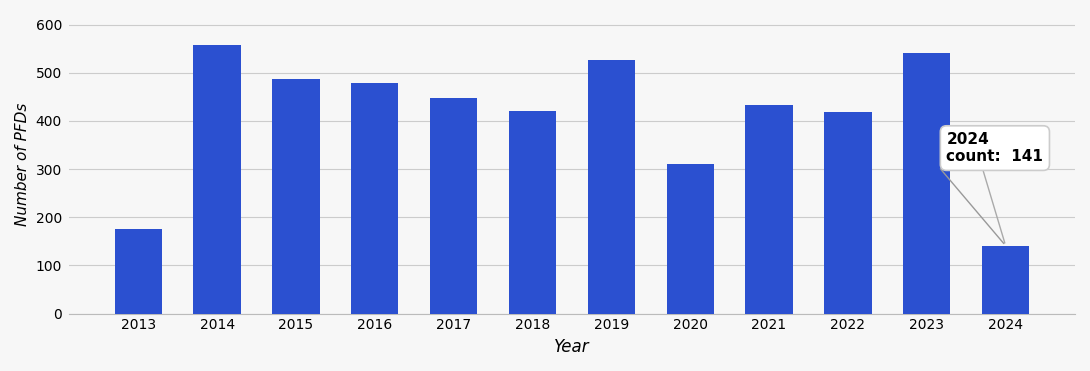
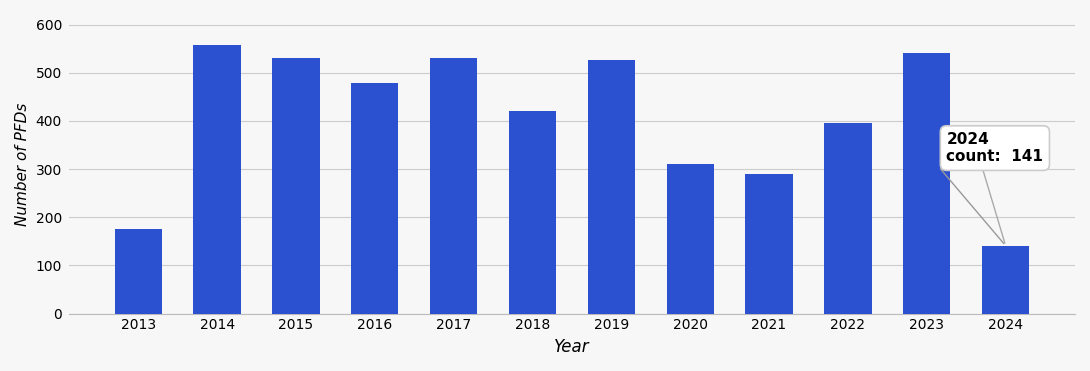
2015: 487 -> 530
2017: 448 -> 530
2021: 434 -> 290
2022: 419 -> 395
